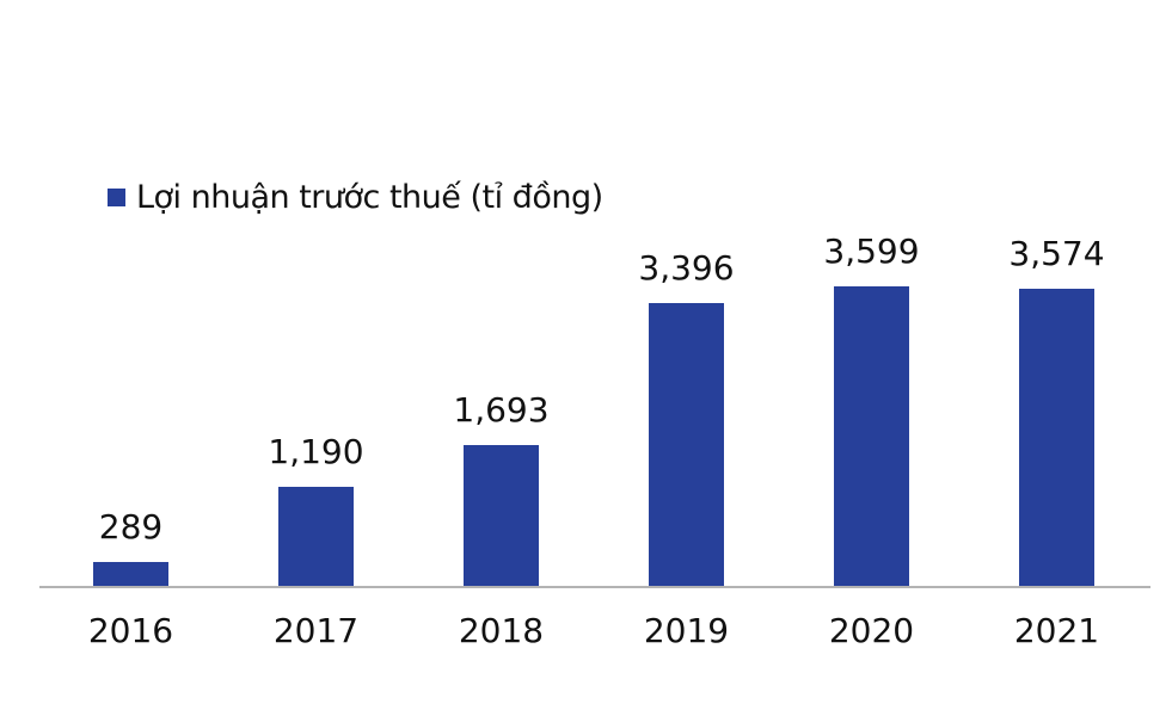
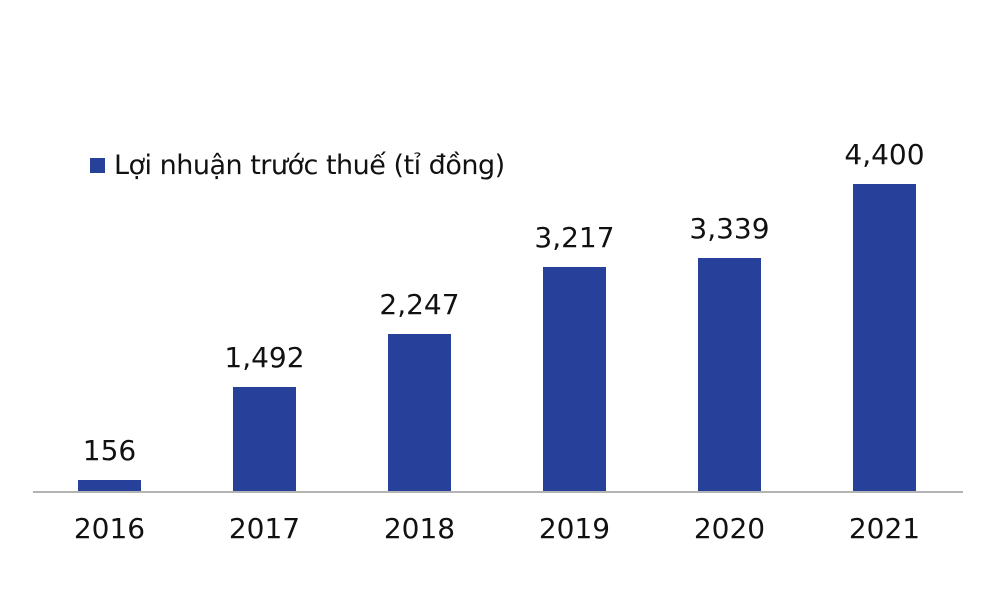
2016: 289 -> 156
2017: 1,190 -> 1,492
2018: 1,693 -> 2,247
2019: 3,396 -> 3,217
2020: 3,599 -> 3,339
2021: 3,574 -> 4,400
